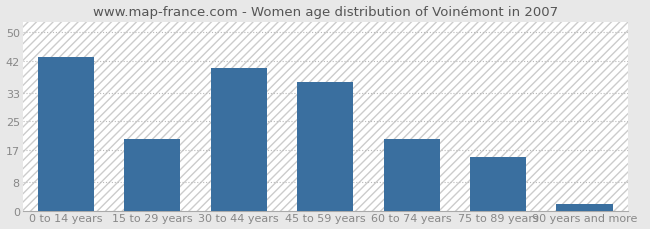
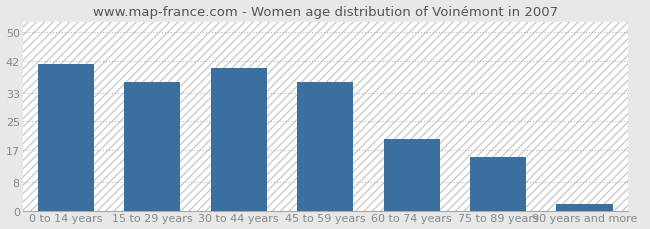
0 to 14 years: 43 -> 41
15 to 29 years: 20 -> 36
